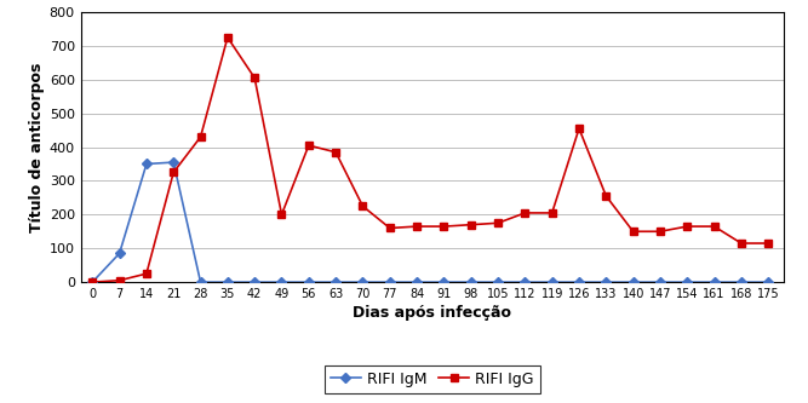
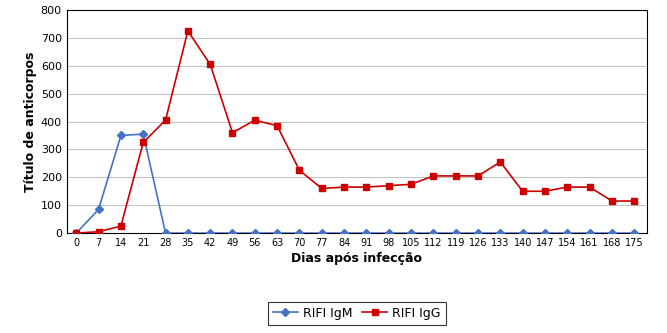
RIFI IgG/28: 430 -> 405
RIFI IgG/49: 200 -> 360
RIFI IgG/126: 455 -> 205
